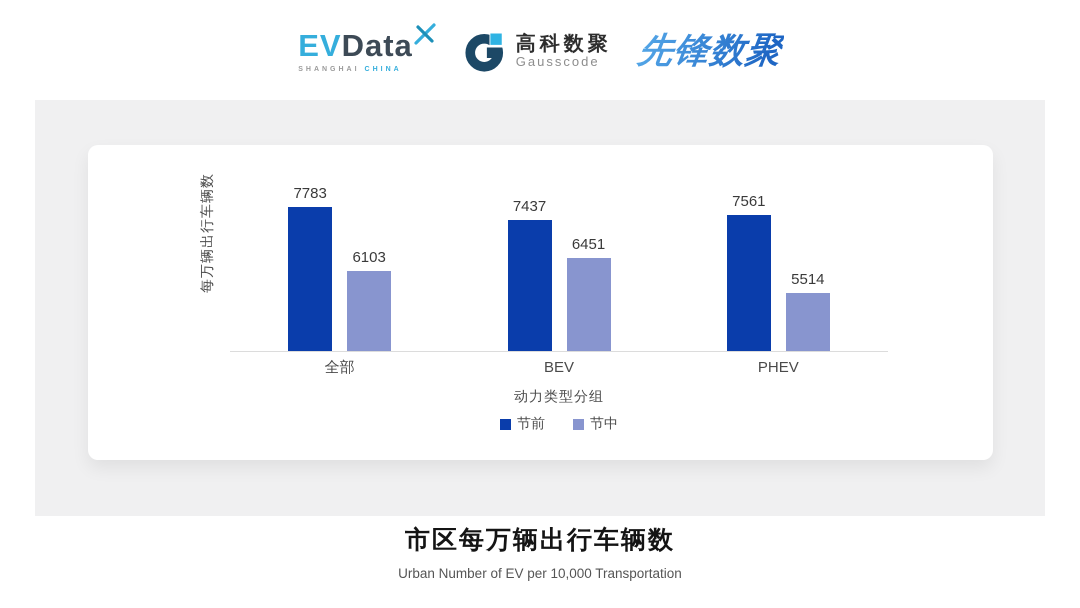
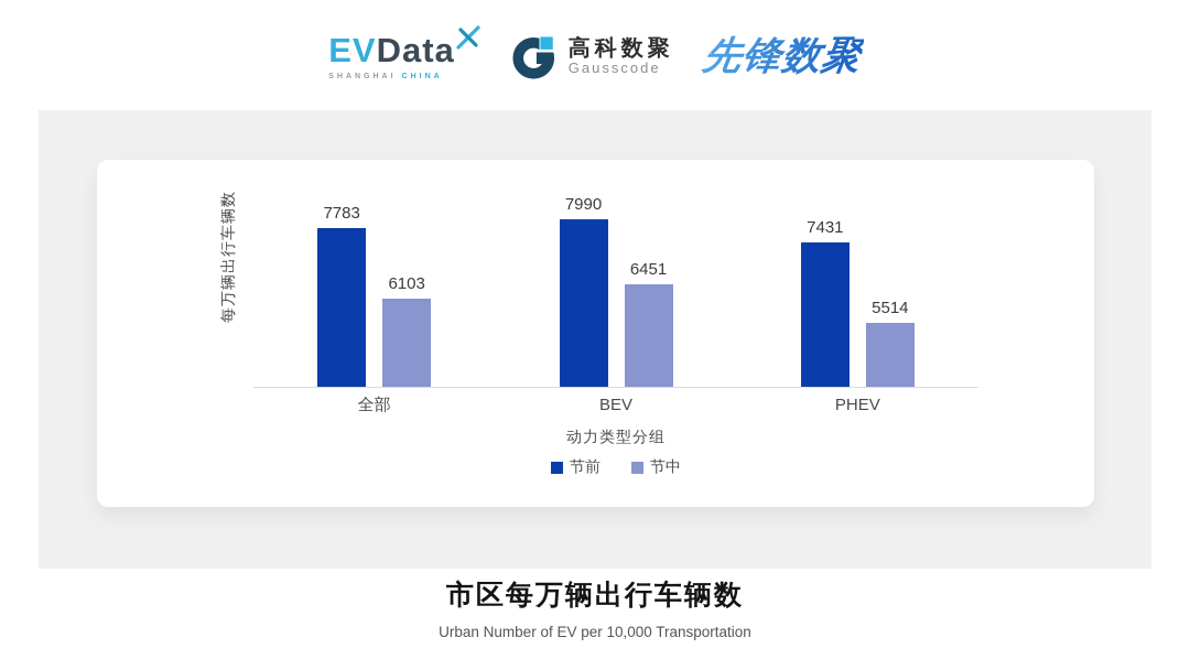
节前/BEV: 7437 -> 7990
节前/PHEV: 7561 -> 7431
